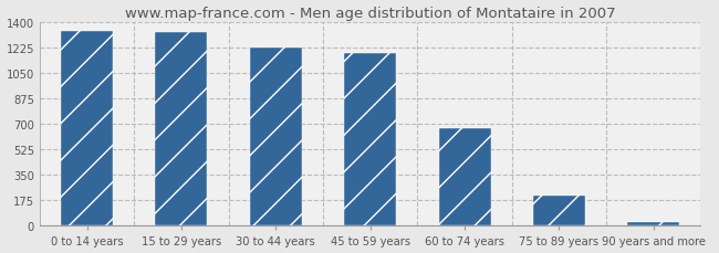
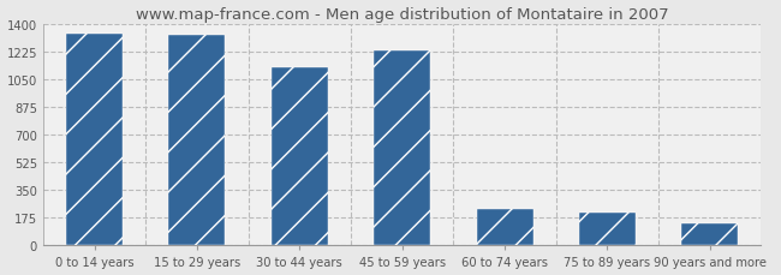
30 to 44 years: 1220 -> 1130
45 to 59 years: 1180 -> 1230
60 to 74 years: 670 -> 230
90 years and more: 20 -> 140
